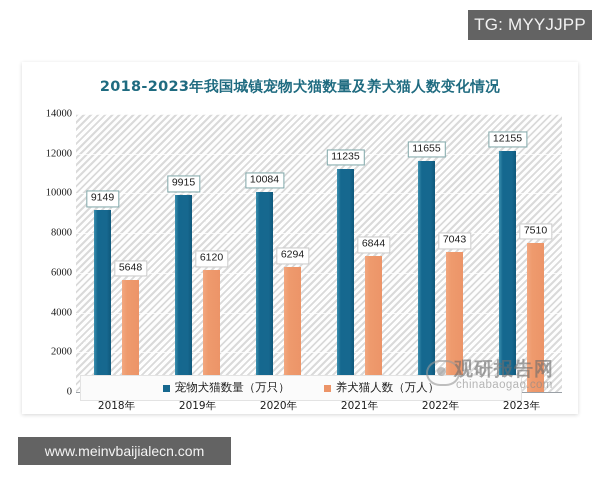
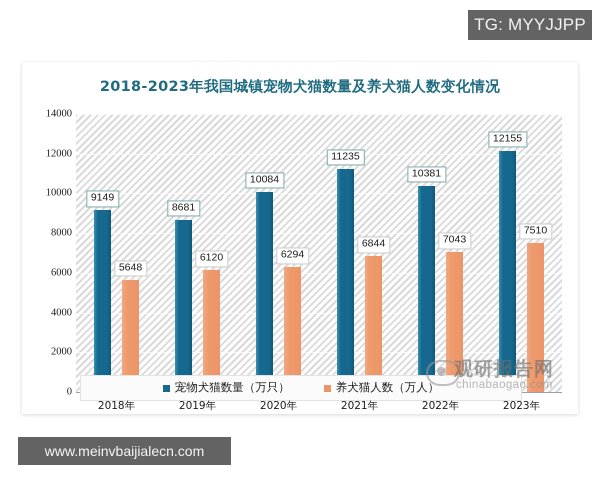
宠物犬猫数量（万只）/2019年: 9915 -> 8681
宠物犬猫数量（万只）/2022年: 11655 -> 10381
